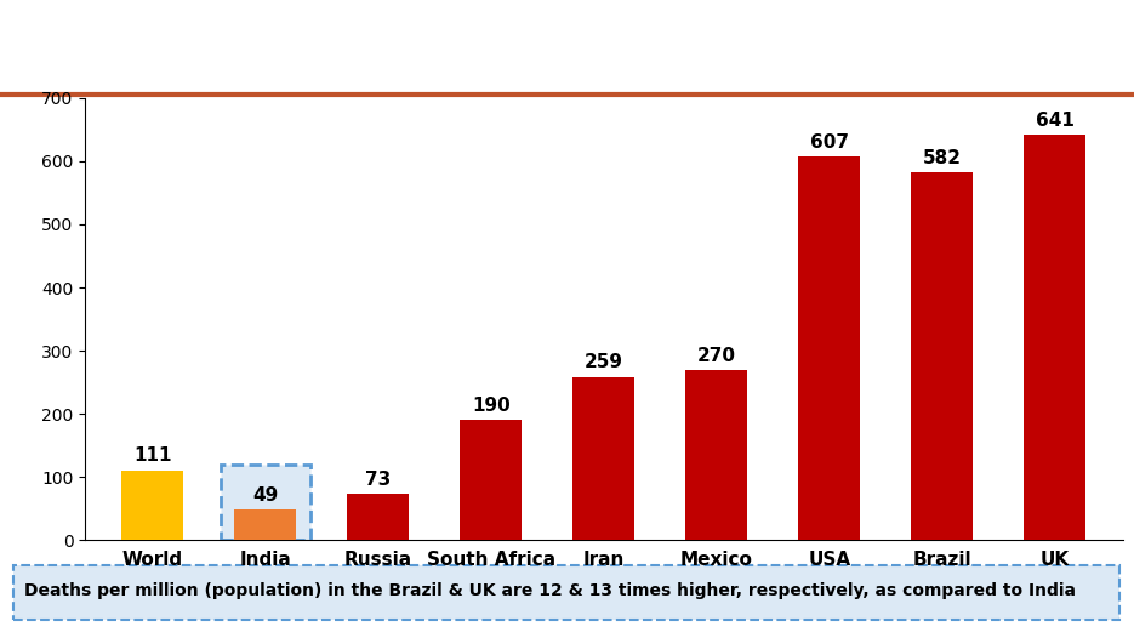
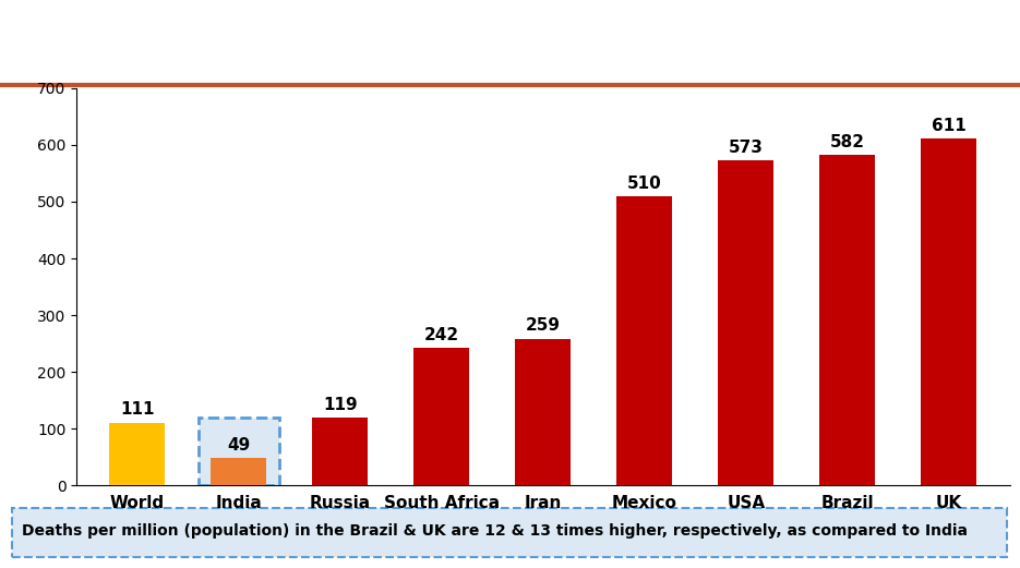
Russia: 73 -> 119
South Africa: 190 -> 242
Mexico: 270 -> 510
USA: 607 -> 573
UK: 641 -> 611
